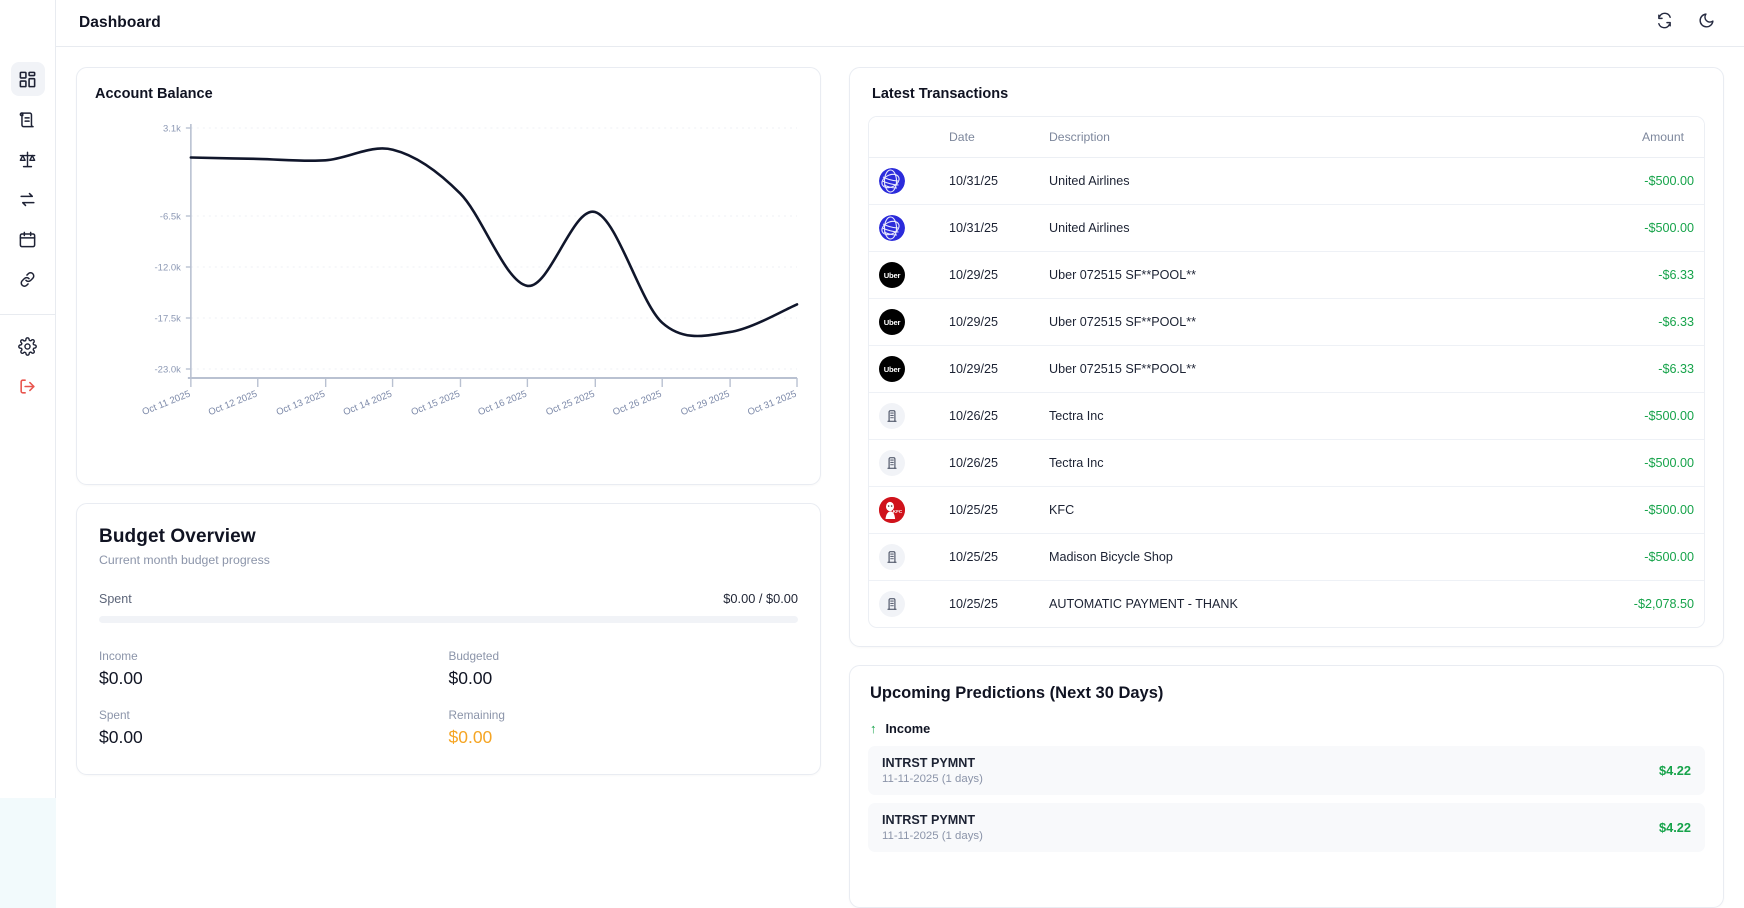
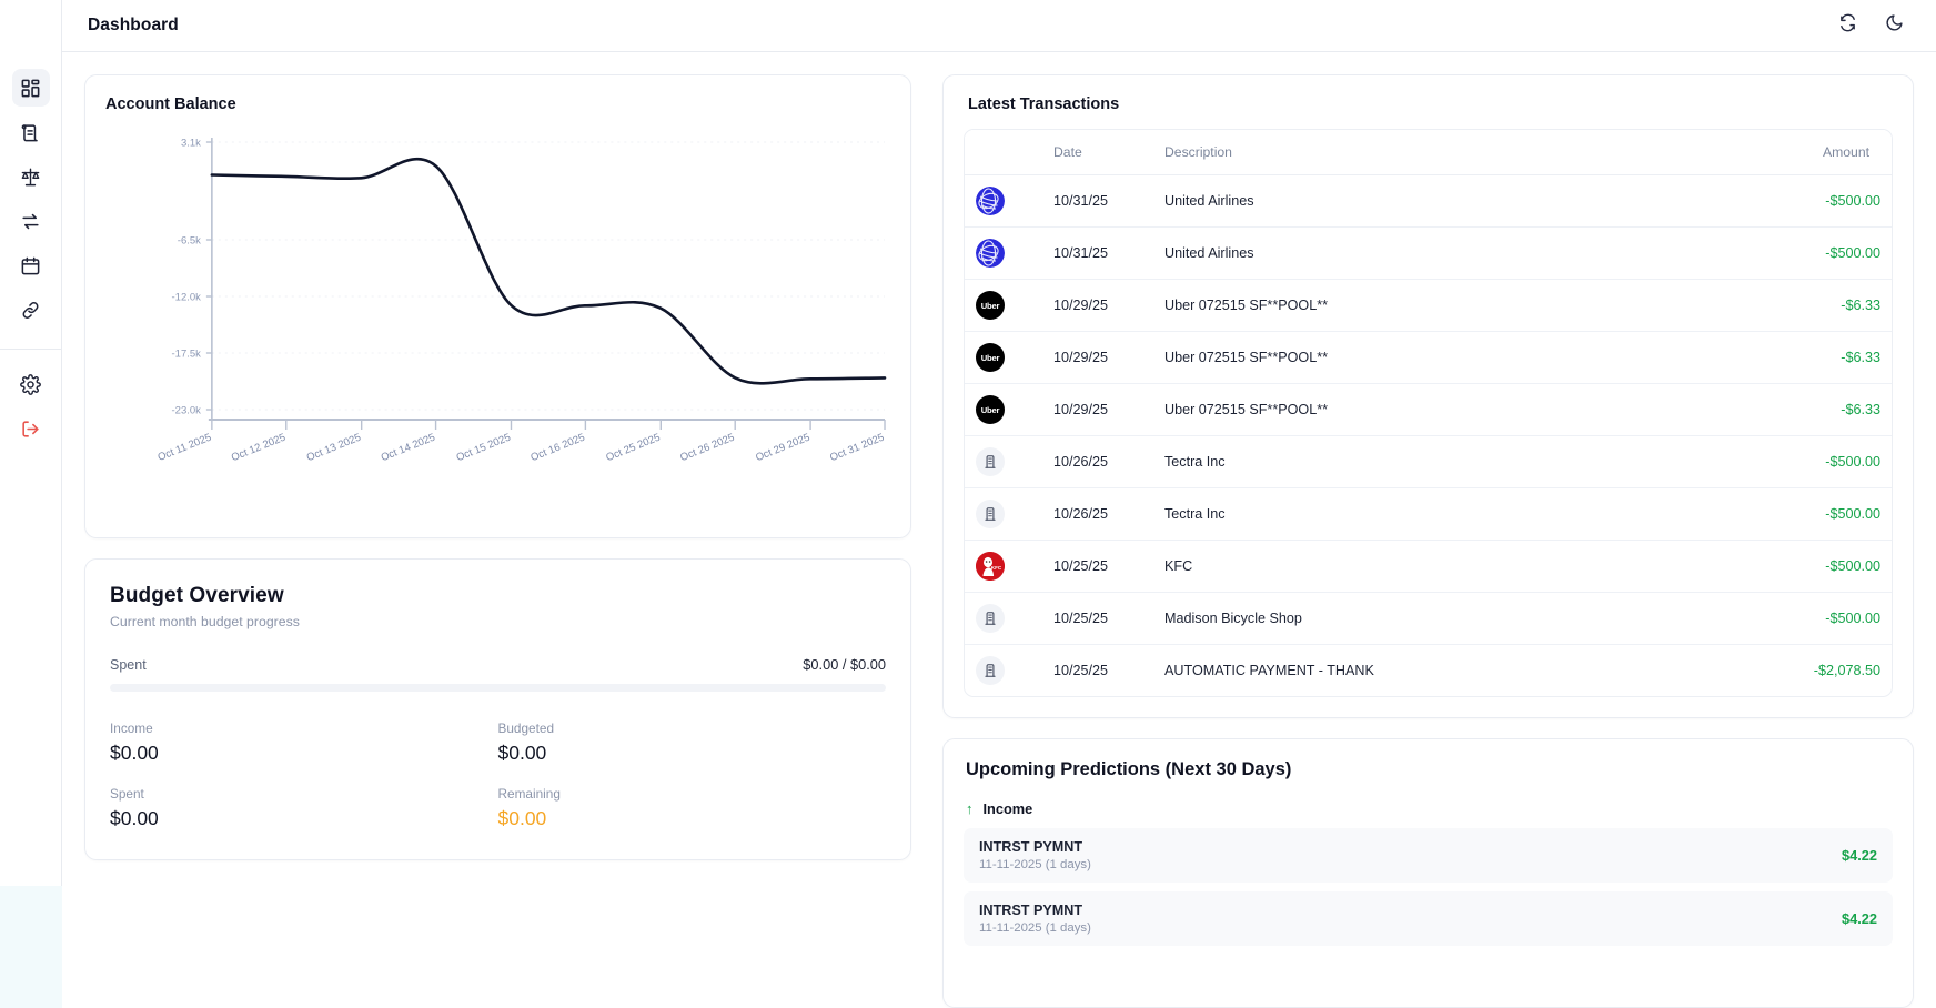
Oct 15 2025: -4k -> -13k
Oct 16 2025: -14k -> -13k
Oct 25 2025: -6k -> -13k
Oct 26 2025: -18k -> -20k
Oct 29 2025: -19k -> -20k
Oct 31 2025: -16k -> -20k
